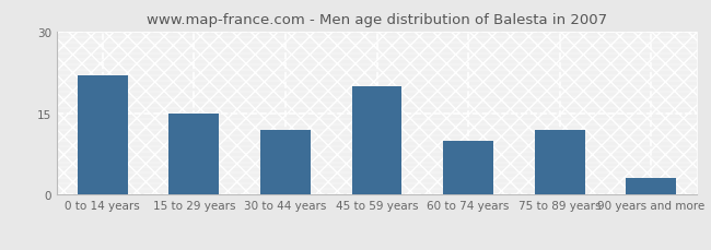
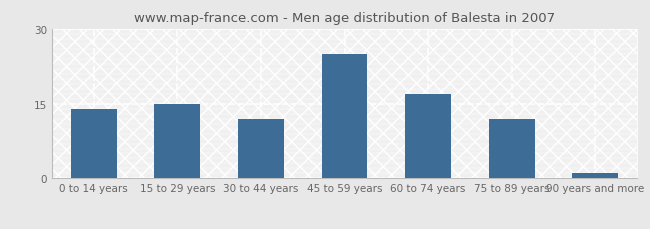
0 to 14 years: 22 -> 14
45 to 59 years: 20 -> 25
60 to 74 years: 10 -> 17
90 years and more: 3 -> 1
